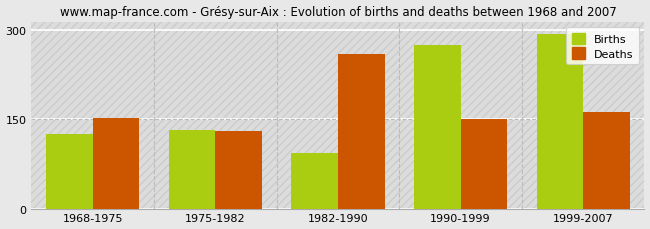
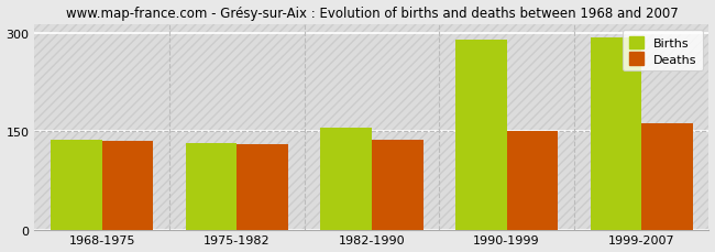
Births/1968-1975: 126 -> 138
Deaths/1968-1975: 152 -> 135
Births/1982-1990: 94 -> 156
Deaths/1982-1990: 260 -> 137
Births/1990-1999: 276 -> 291
